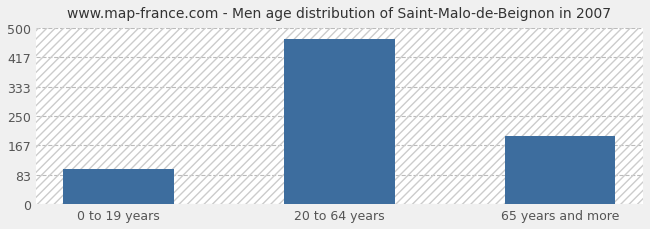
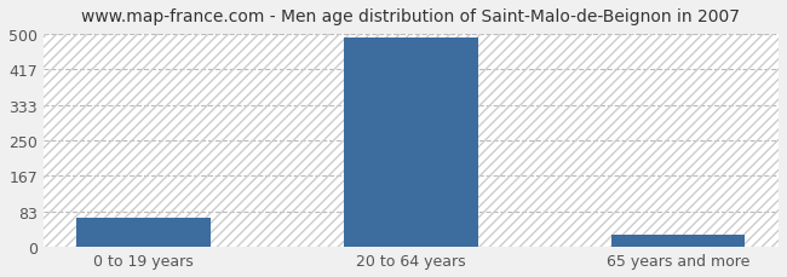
0 to 19 years: 100 -> 68
20 to 64 years: 470 -> 493
65 years and more: 195 -> 30
